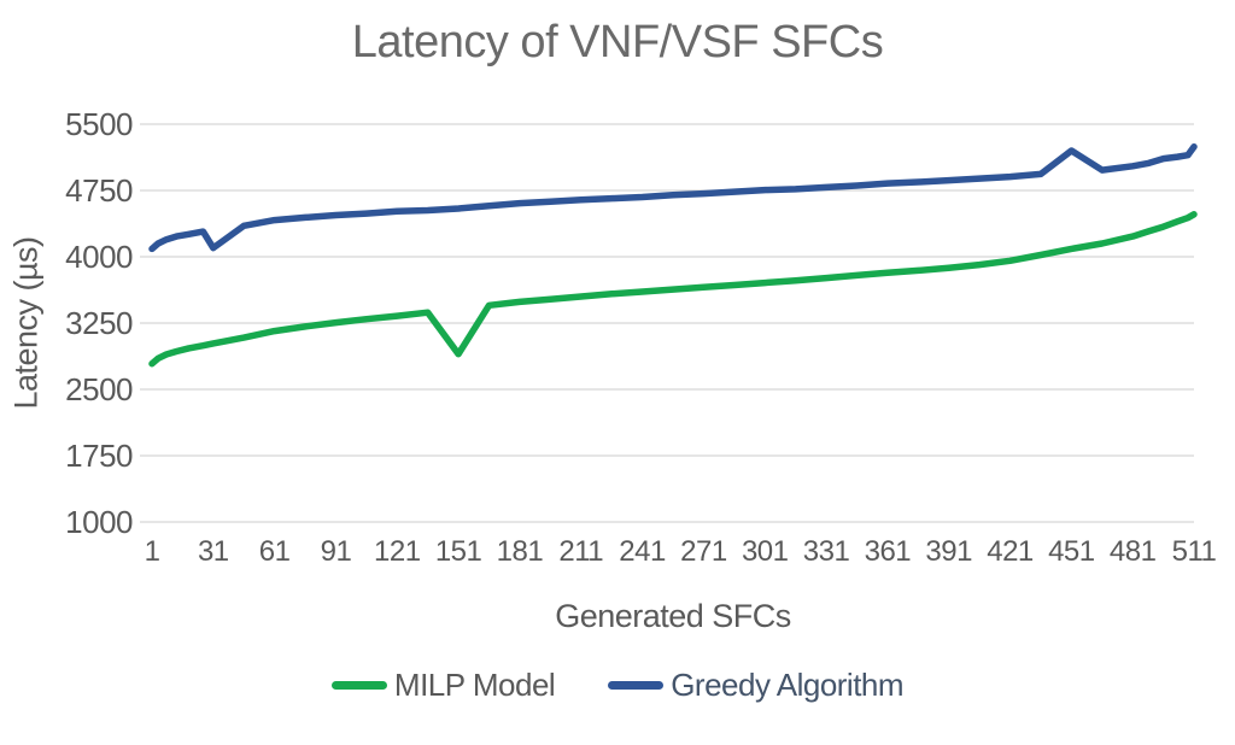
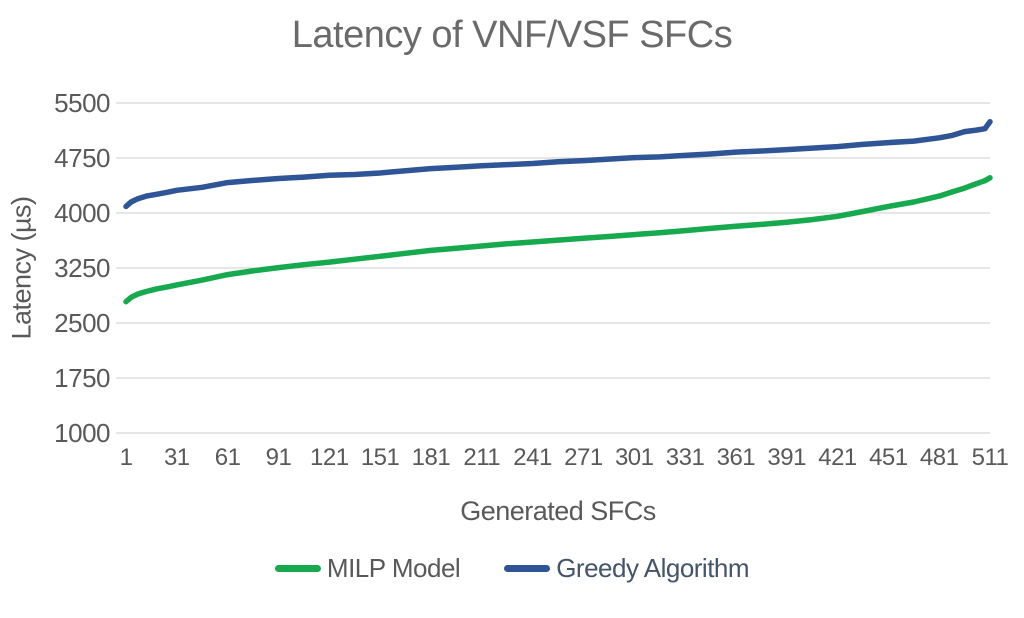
Greedy Algorithm/31: 4100 -> 4300
MILP Model/151: 2900 -> 3400
Greedy Algorithm/451: 5200 -> 5000
